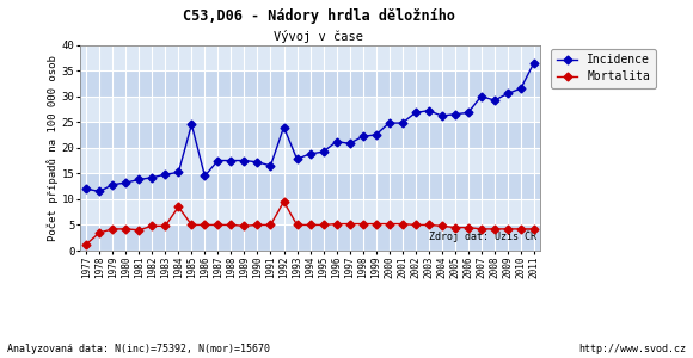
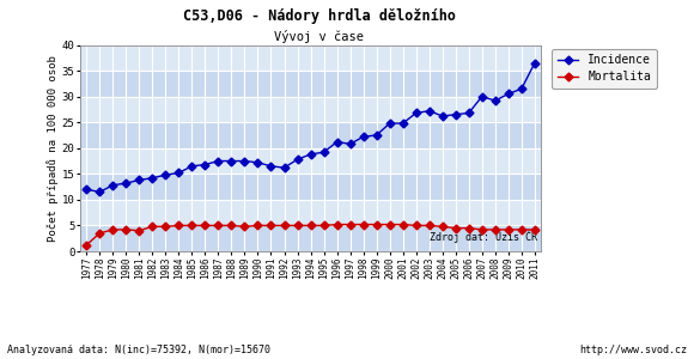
Mortalita/1984: 8.5 -> 5.0
Incidence/1985: 24.5 -> 16.5
Incidence/1986: 14.5 -> 16.8
Incidence/1992: 24.0 -> 16.2
Mortalita/1992: 9.5 -> 5.0
